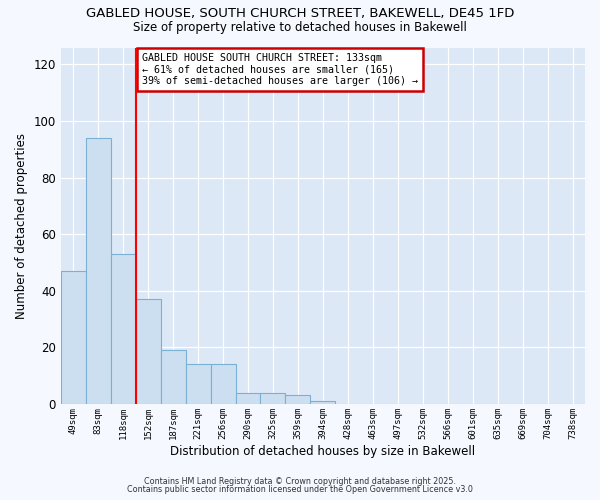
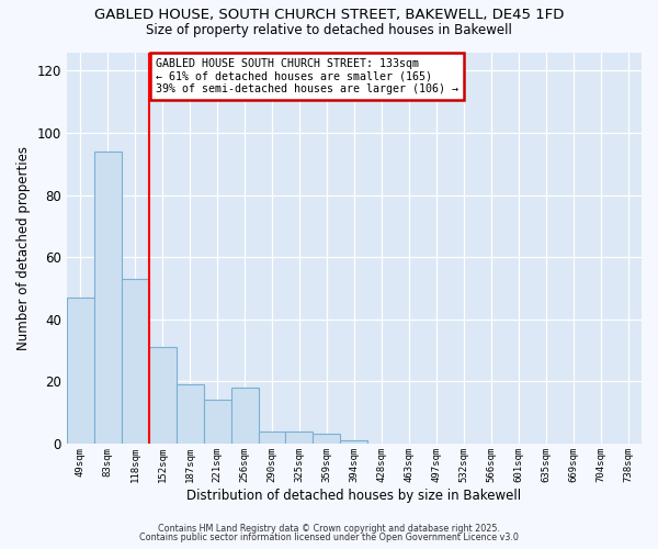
152sqm: 37 -> 31
256sqm: 14 -> 18
